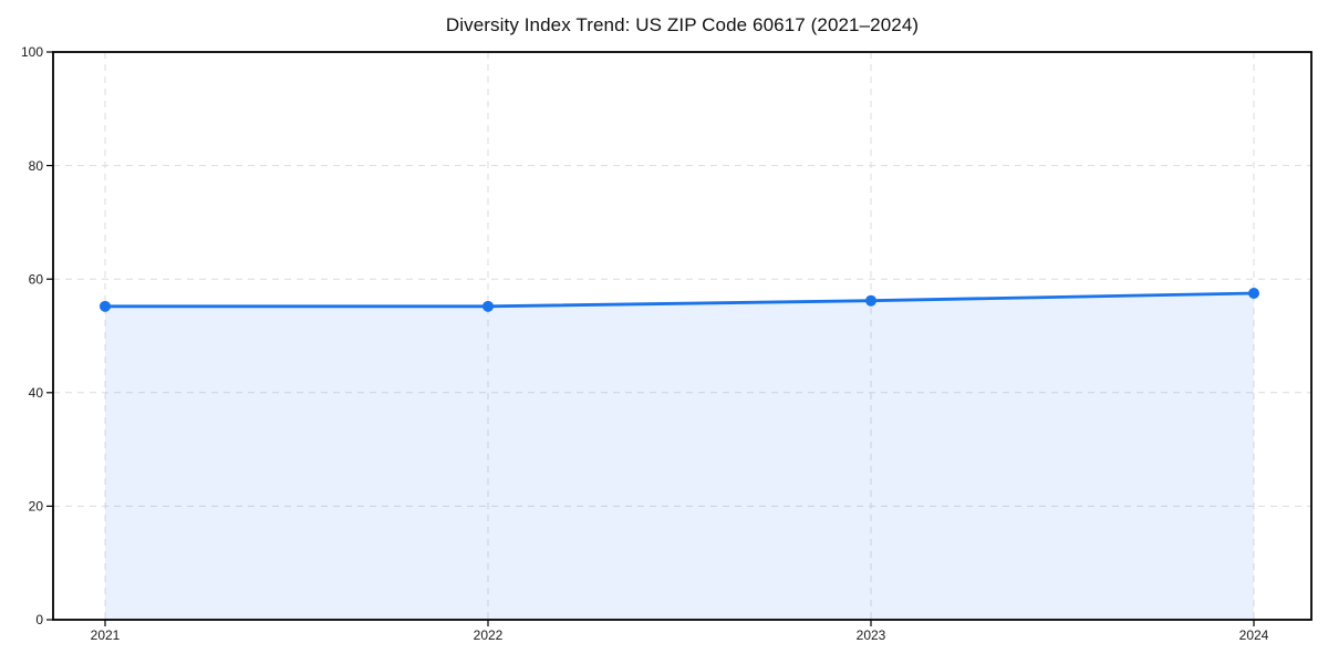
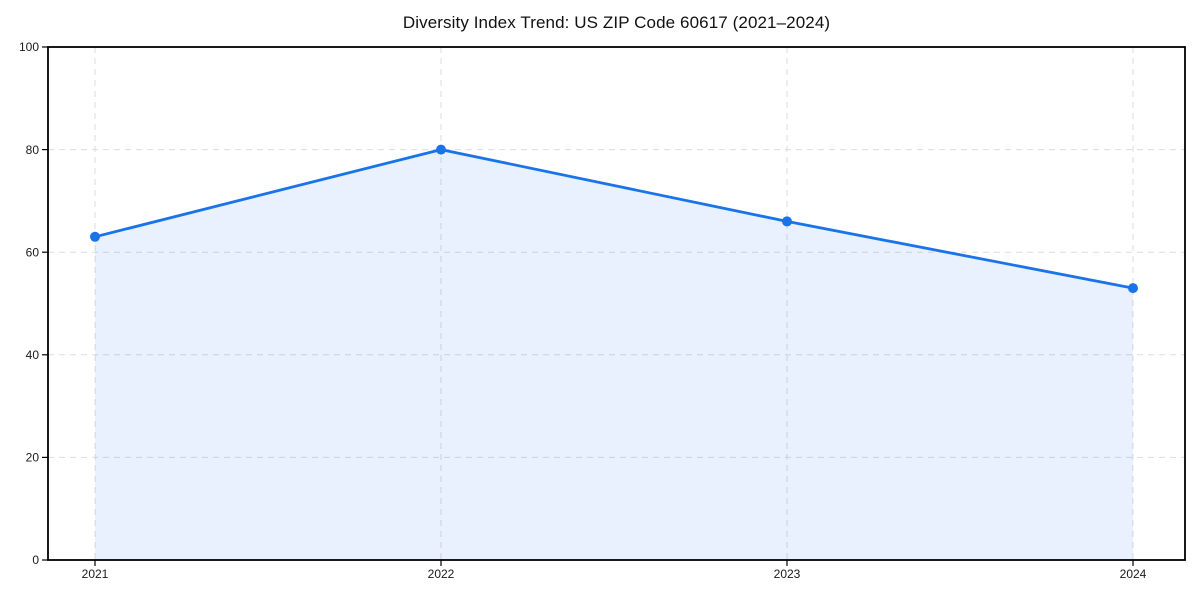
2021: 55 -> 63
2022: 55 -> 80
2023: 56 -> 66
2024: 58 -> 53
